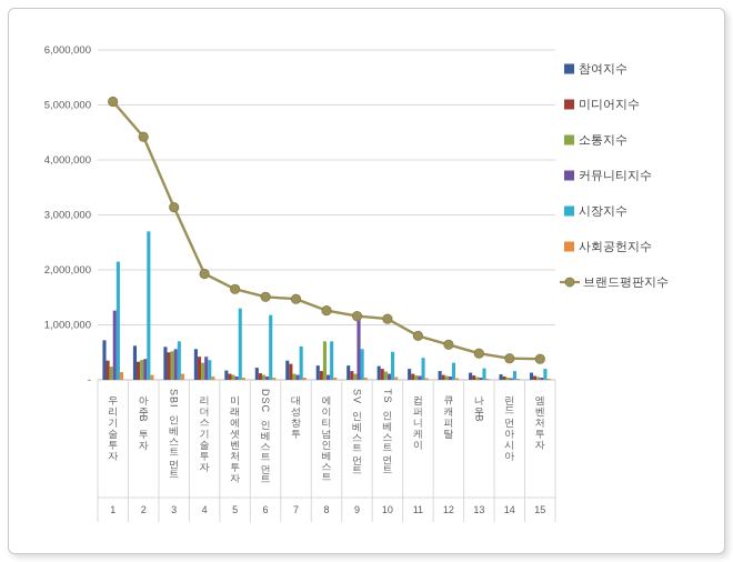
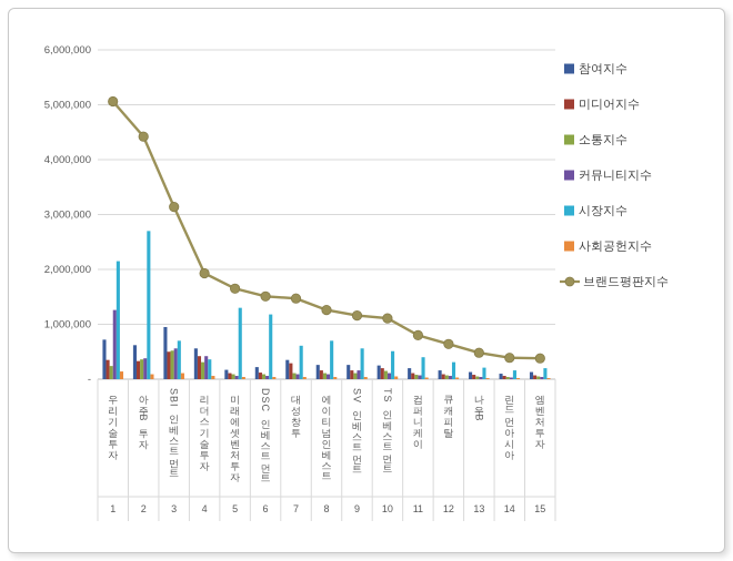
참여지수/SBI인베스트먼트: 600000 -> 1000000
소통지수/에이티넘인베스트: 700000 -> 100000
커뮤니티지수/SV인베스트먼트: 1100000 -> 200000
